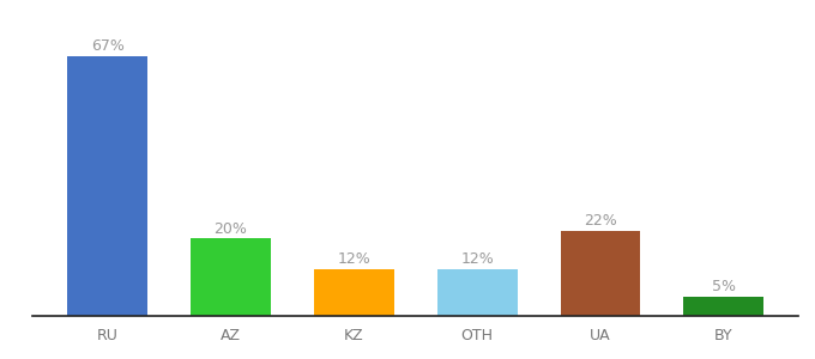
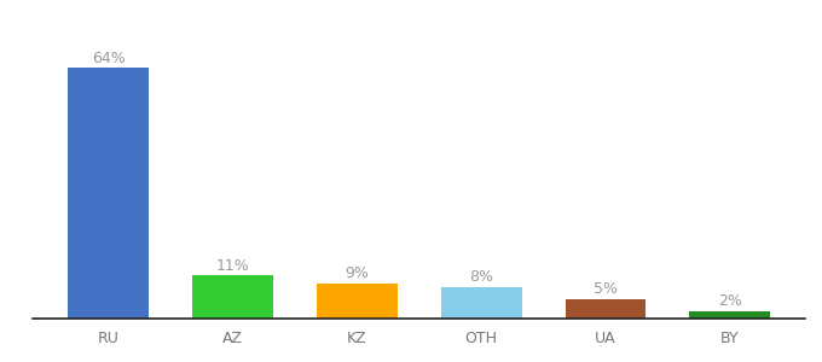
RU: 67% -> 64%
AZ: 20% -> 11%
KZ: 12% -> 9%
OTH: 12% -> 8%
UA: 22% -> 5%
BY: 5% -> 2%
